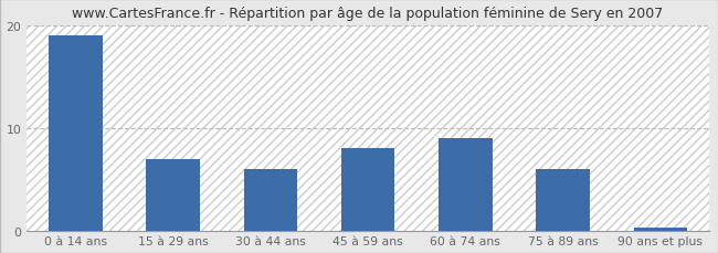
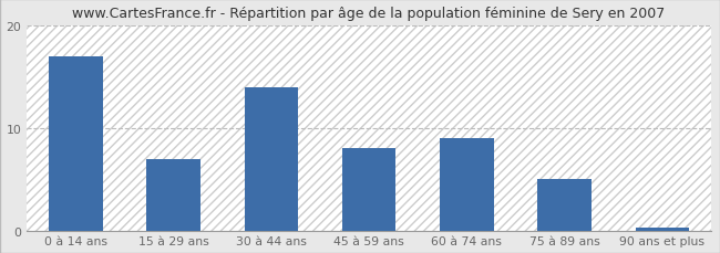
0 à 14 ans: 19.0 -> 17.0
30 à 44 ans: 6.0 -> 14.0
75 à 89 ans: 6.0 -> 5.0
